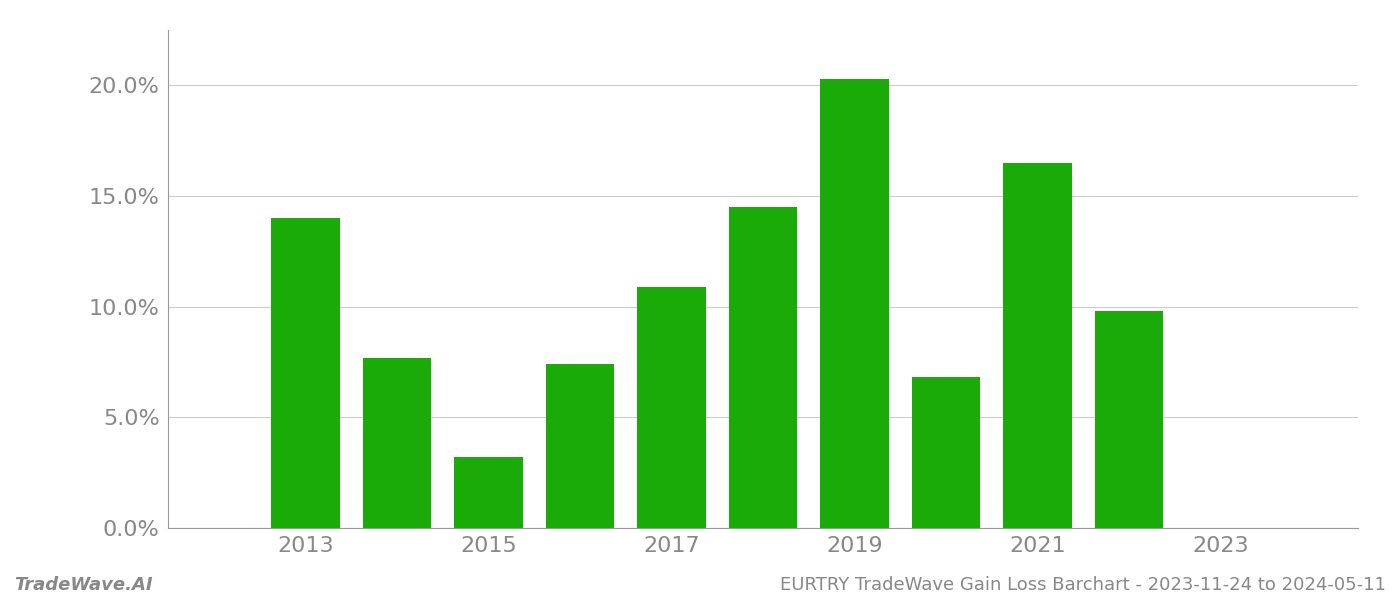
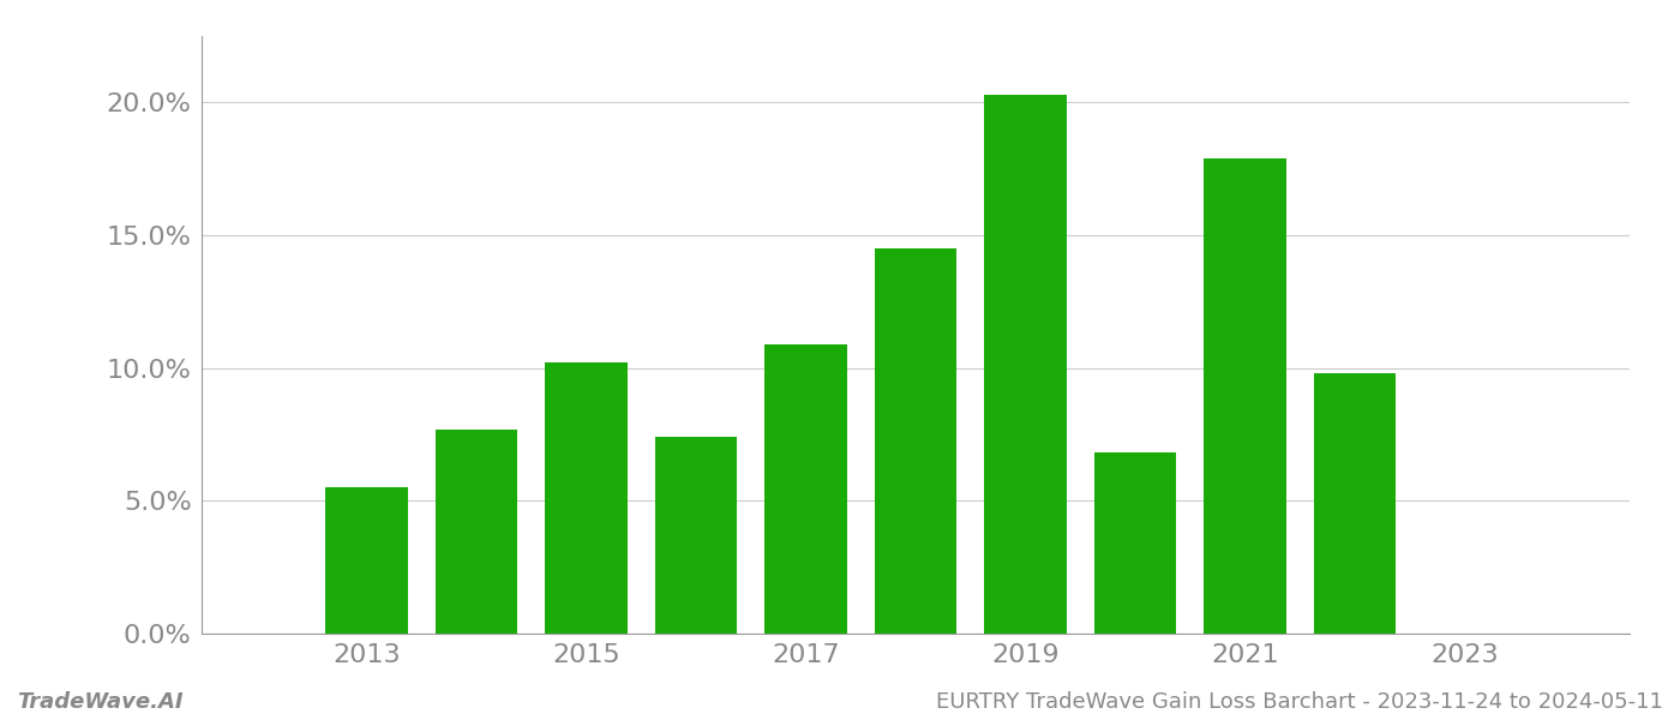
2013: 14.0% -> 5.5%
2015: 3.2% -> 10.2%
2021: 16.5% -> 17.9%
